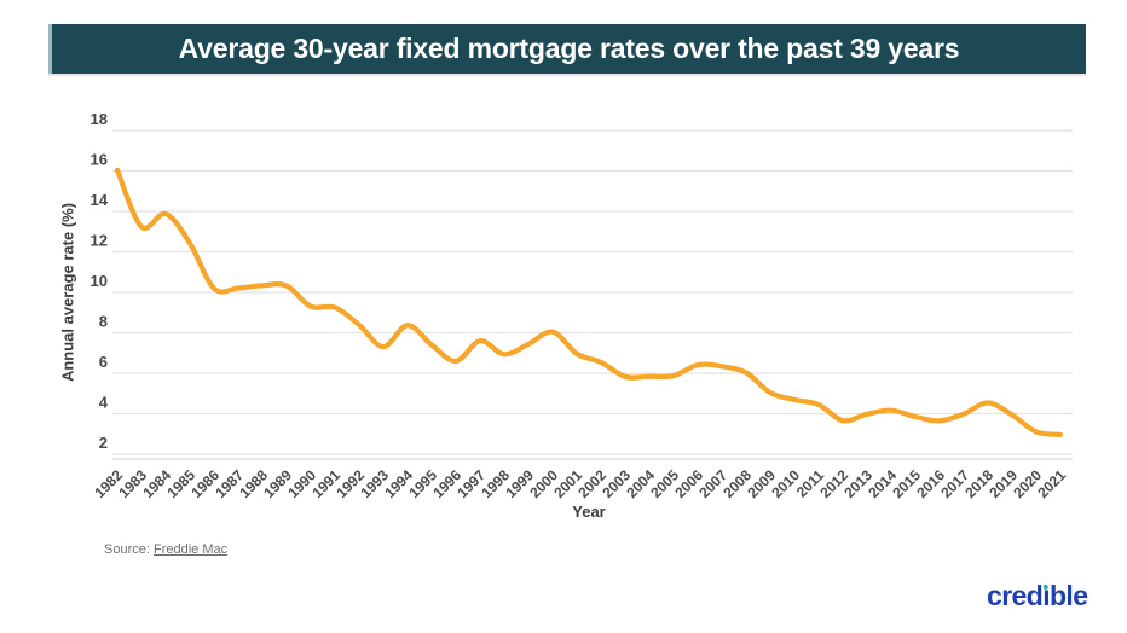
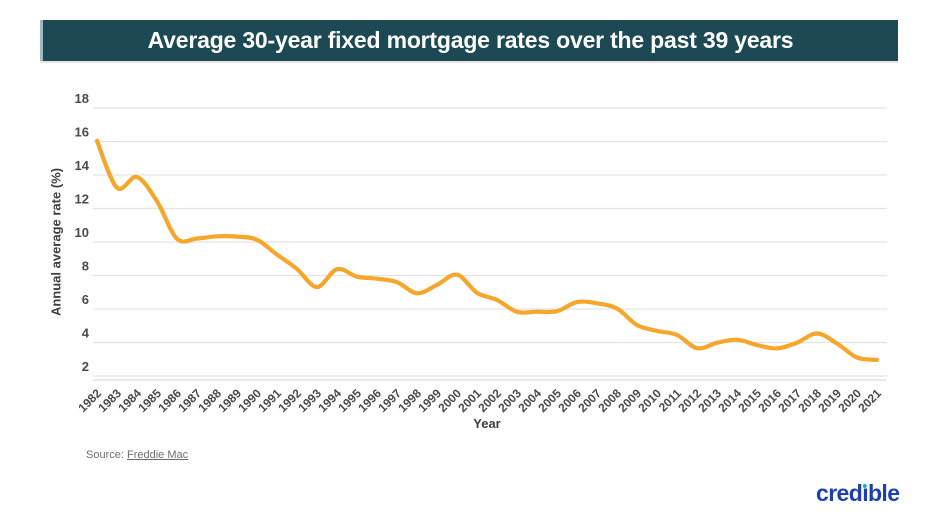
1990: 9.3 -> 10.1
1995: 7.4 -> 7.9
1996: 6.6 -> 7.8
